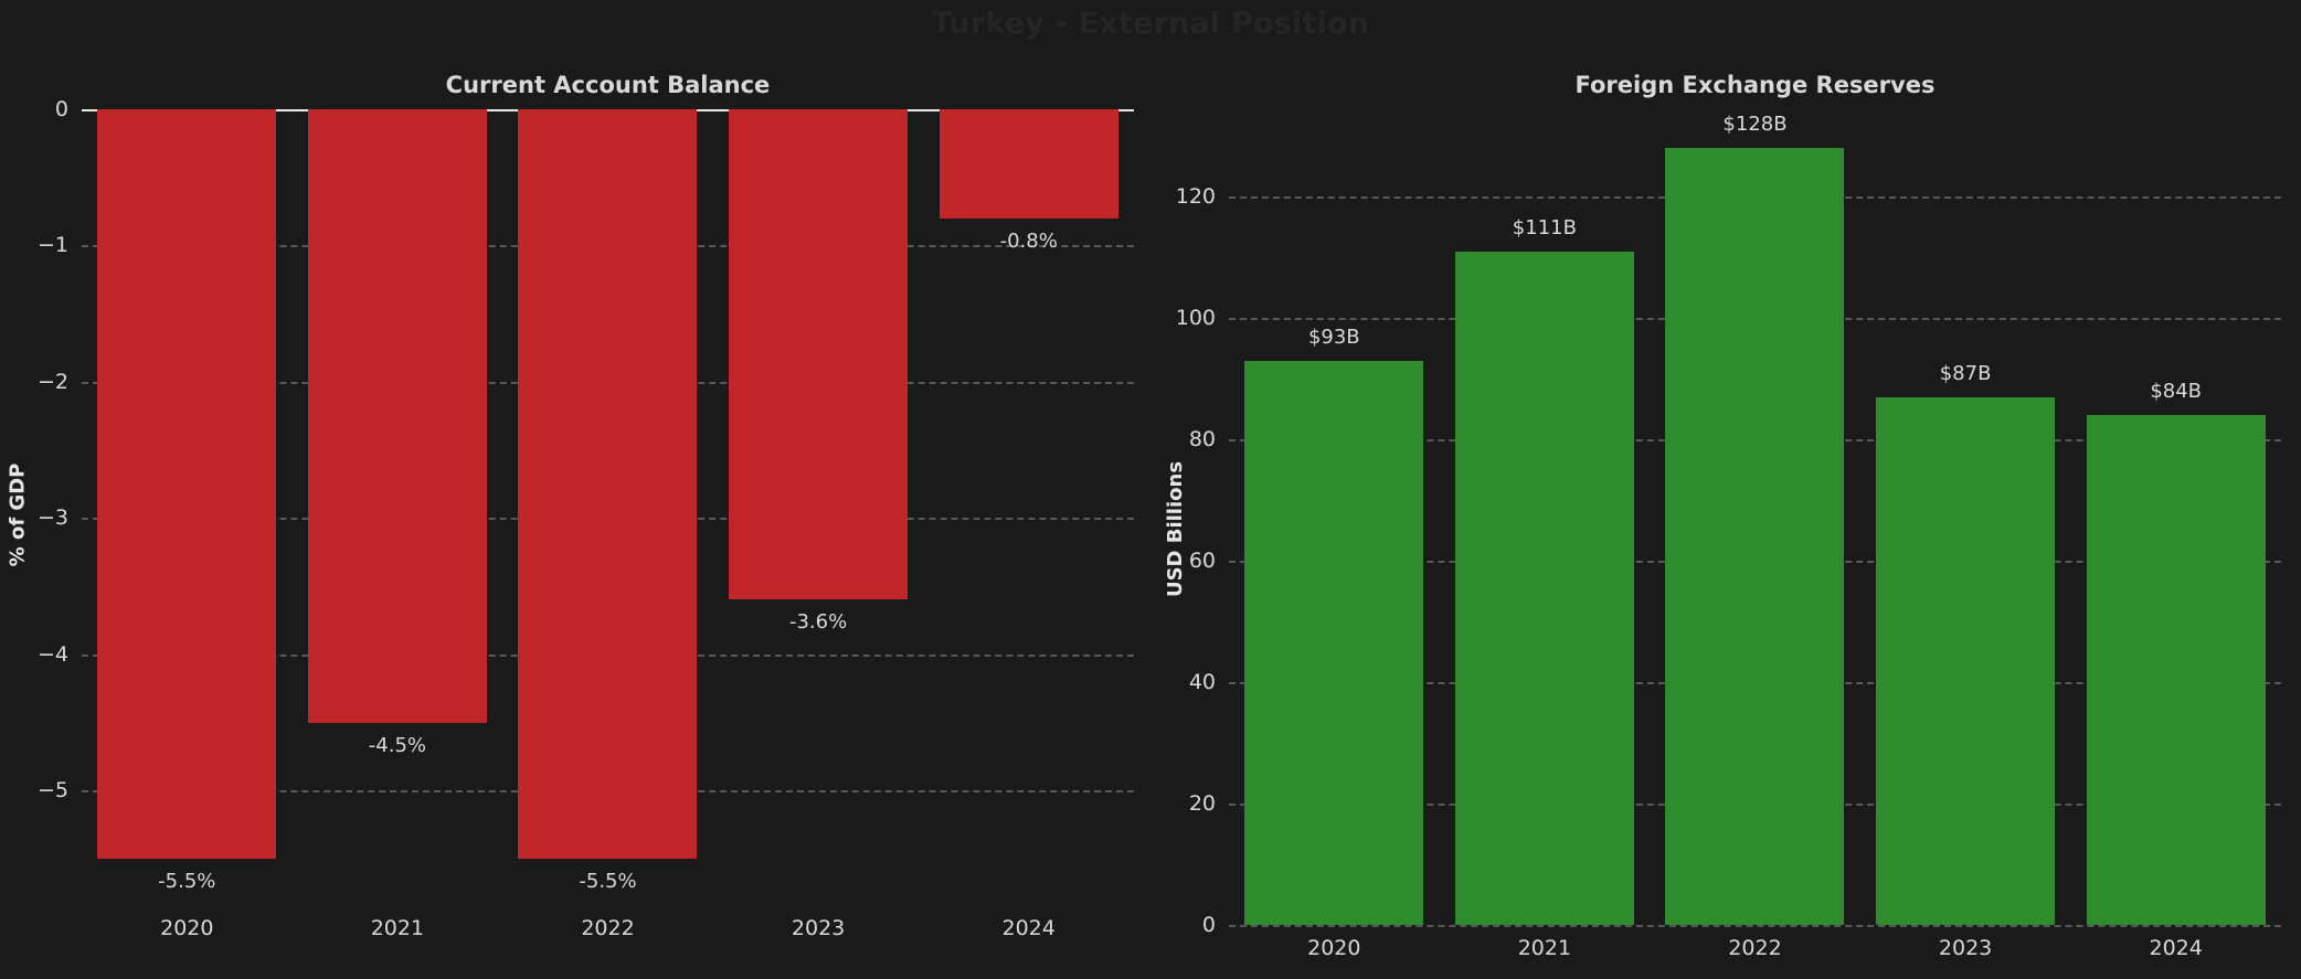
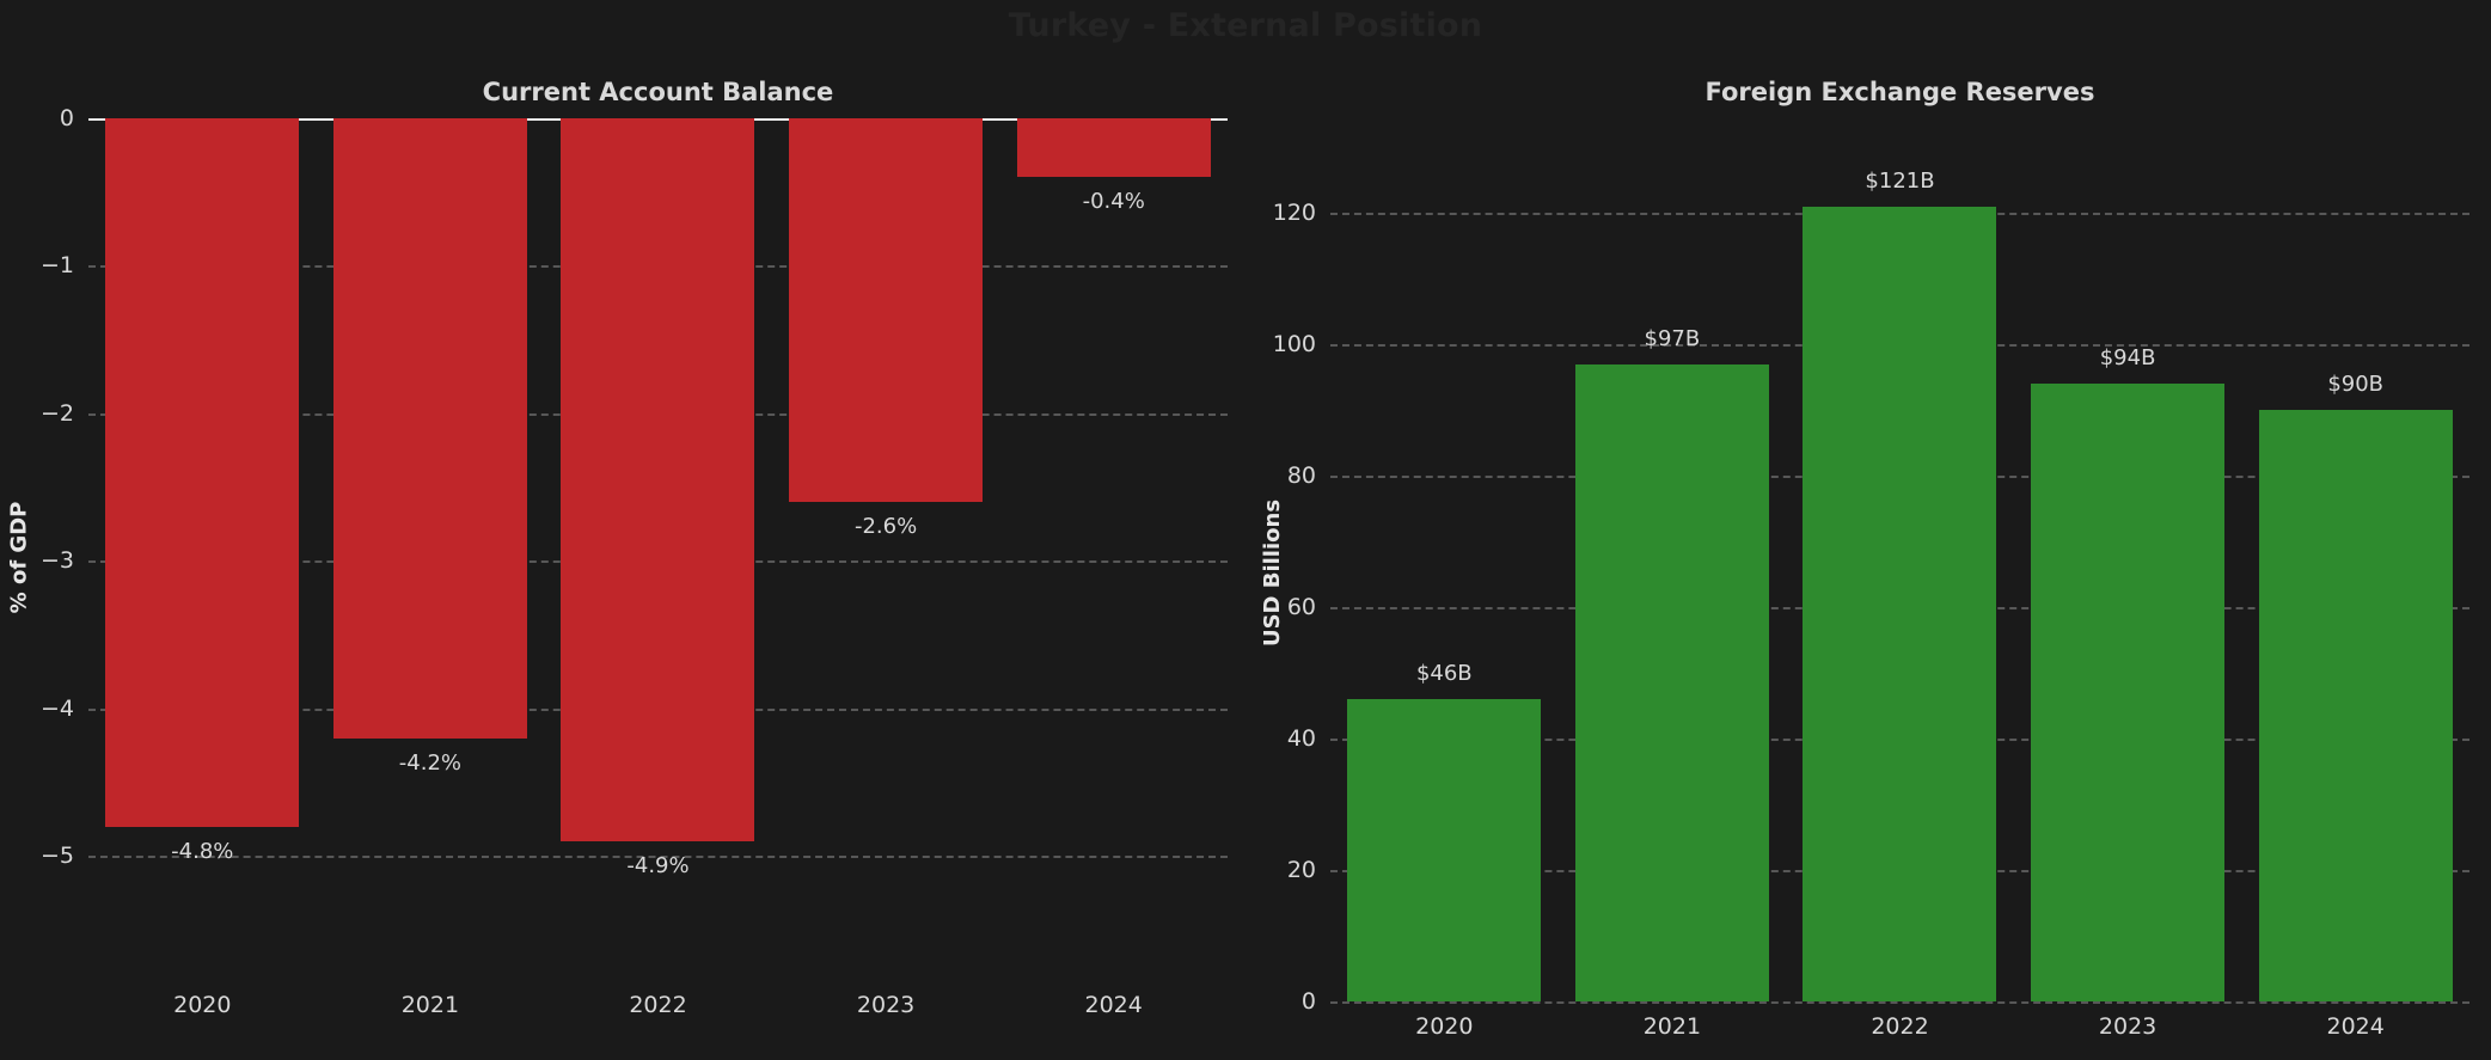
Current Account Balance/2020: -5.5% -> -4.8%
Current Account Balance/2021: -4.5% -> -4.2%
Current Account Balance/2022: -5.5% -> -4.9%
Current Account Balance/2023: -3.6% -> -2.6%
Current Account Balance/2024: -0.8% -> -0.4%
Foreign Exchange Reserves/2020: $93B -> $46B
Foreign Exchange Reserves/2021: $111B -> $97B
Foreign Exchange Reserves/2022: $128B -> $121B
Foreign Exchange Reserves/2023: $87B -> $94B
Foreign Exchange Reserves/2024: $84B -> $90B
